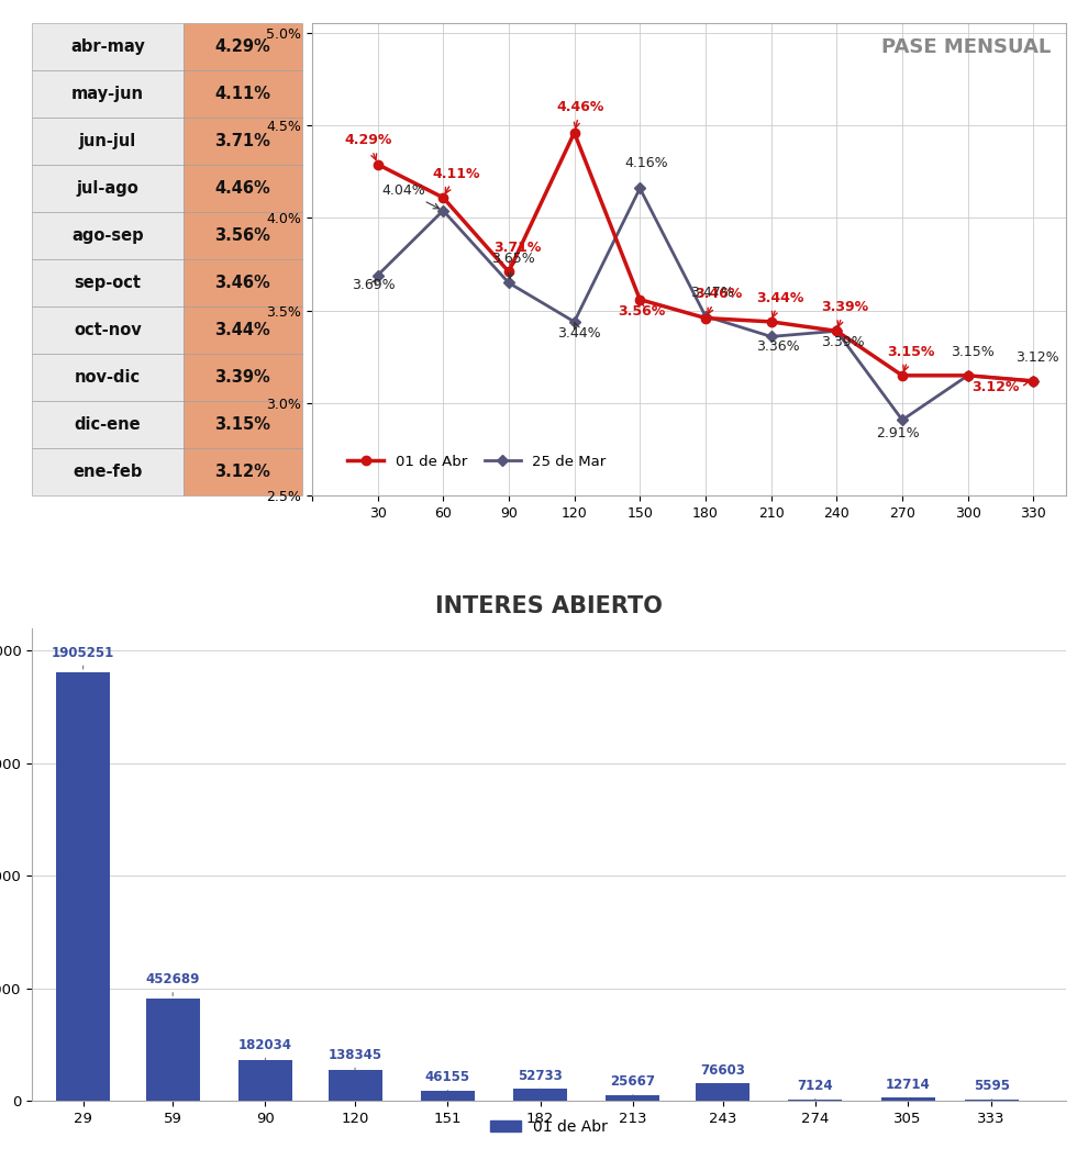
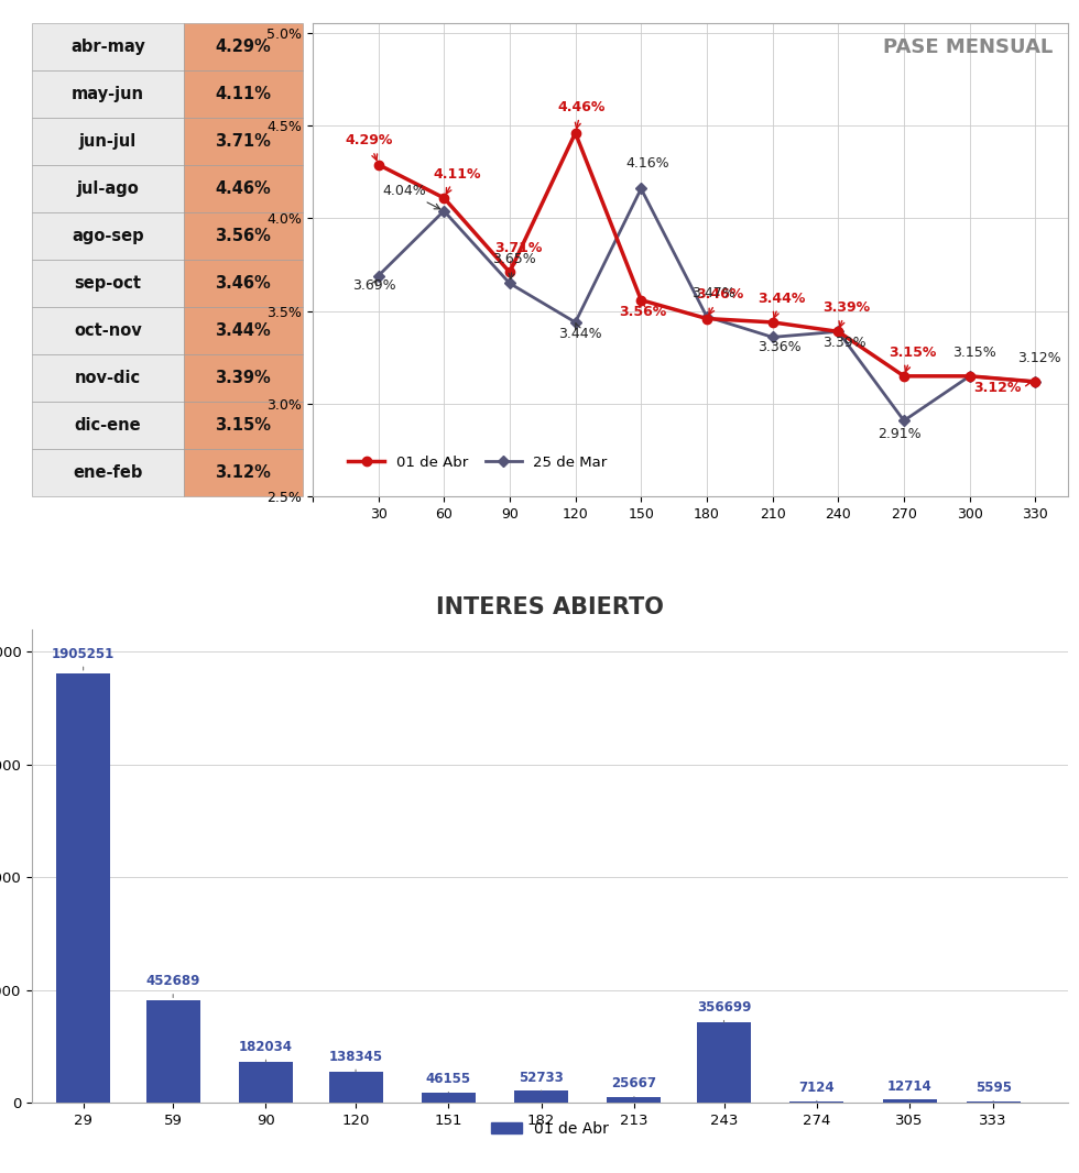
INTERES ABIERTO/243: 76603 -> 356699
